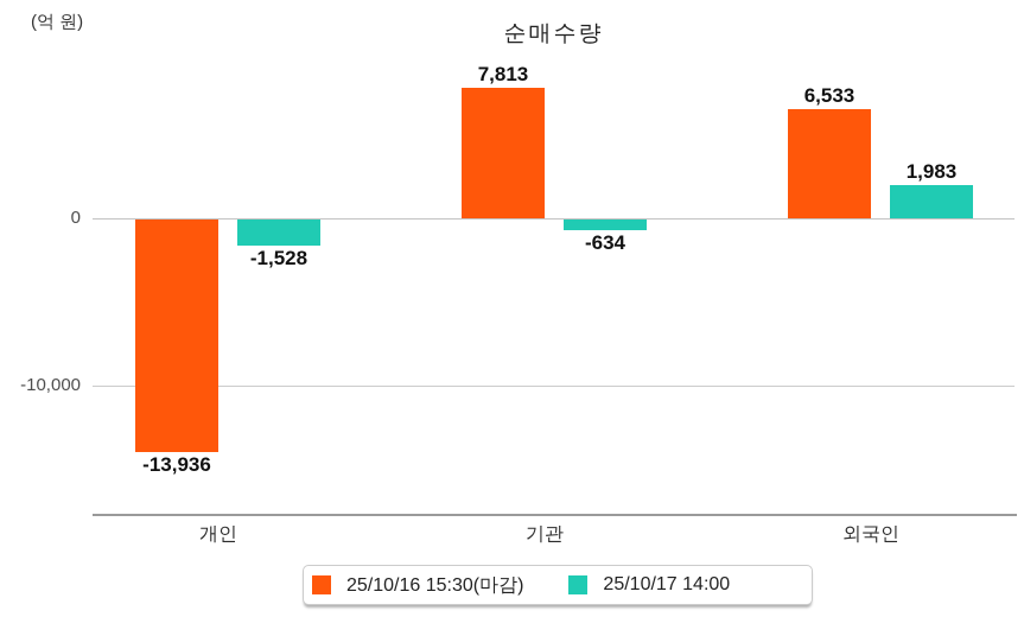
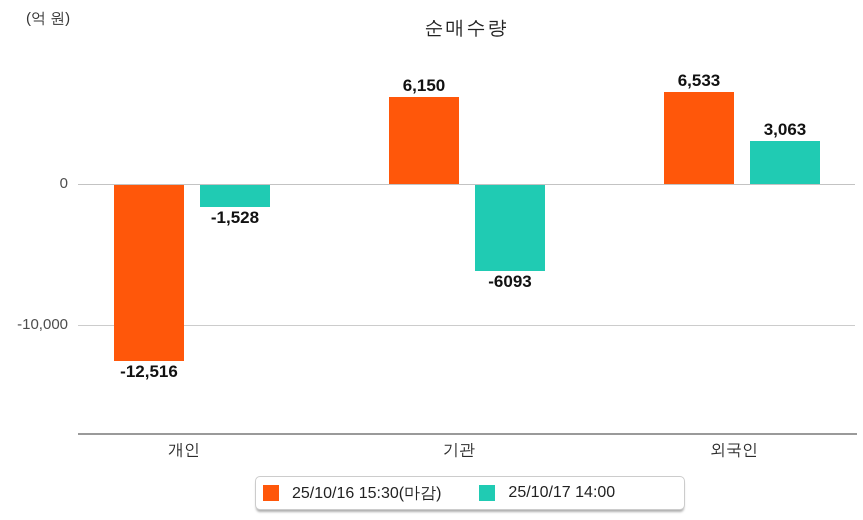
25/10/16 15:30(마감)/개인: -13,936 -> -12,516
25/10/16 15:30(마감)/기관: 7,813 -> 6,150
25/10/17 14:00/기관: -634 -> -6093
25/10/17 14:00/외국인: 1,983 -> 3,063
